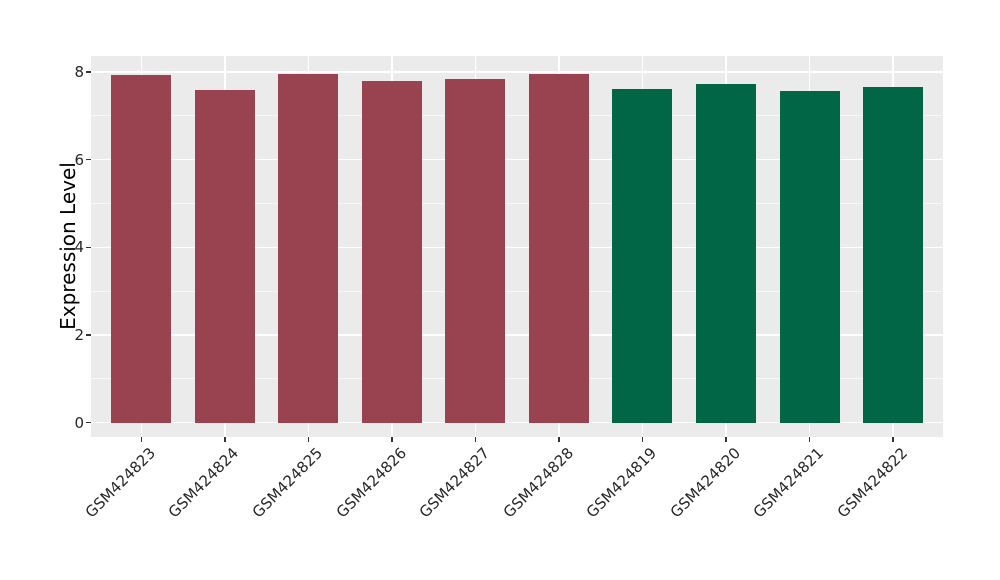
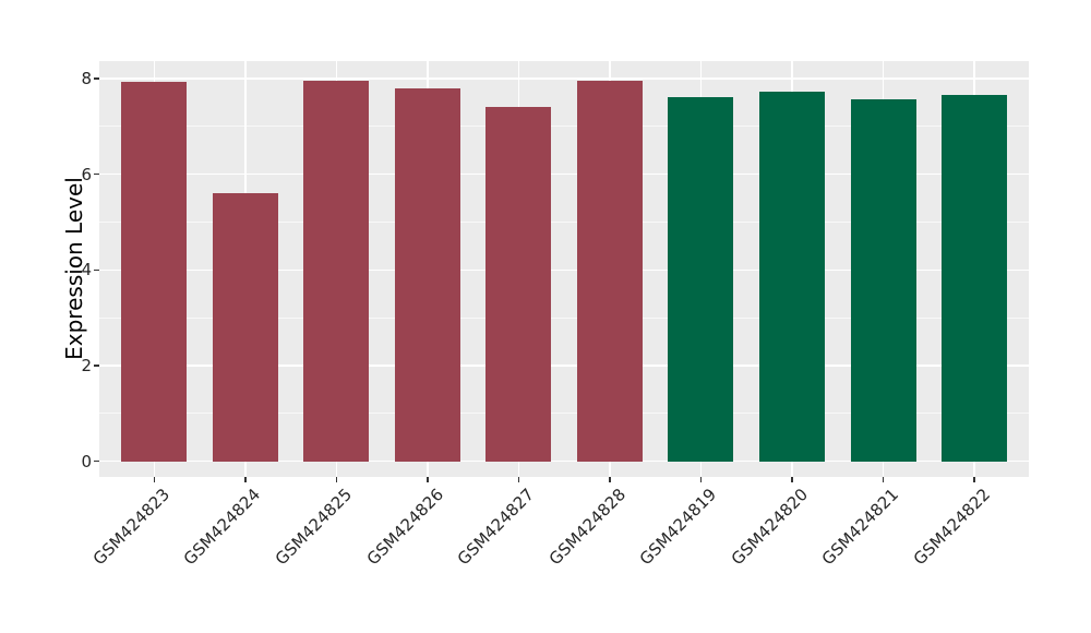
GSM424824: 7.6 -> 5.6
GSM424827: 7.8 -> 7.4
